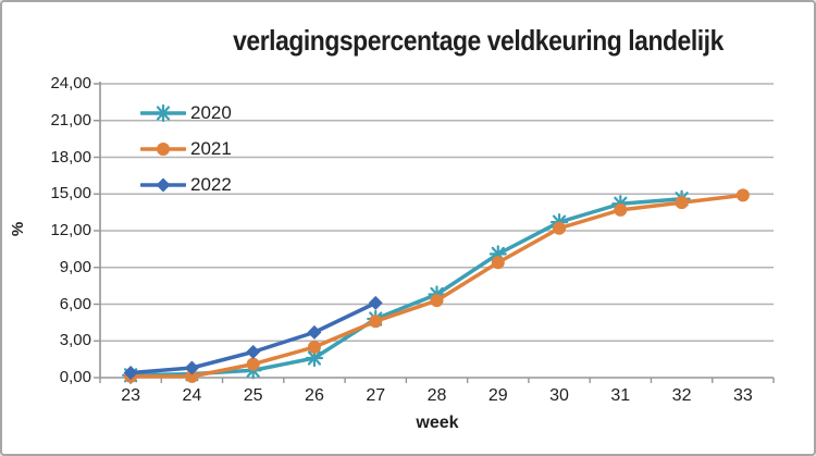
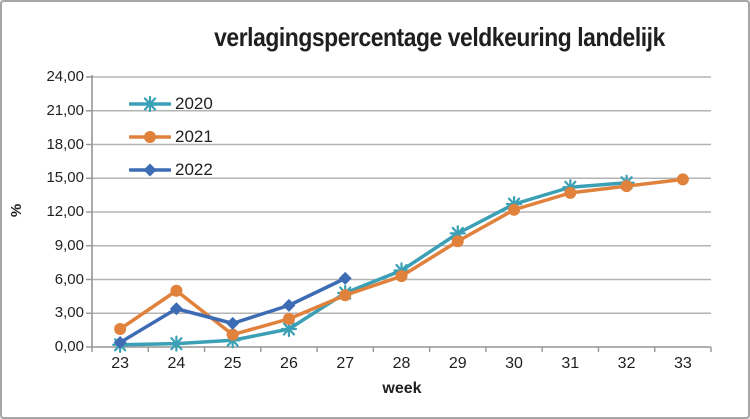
2021/23: 0,1 -> 1,6
2021/24: 0,1 -> 5,0
2022/24: 0,8 -> 3,4
